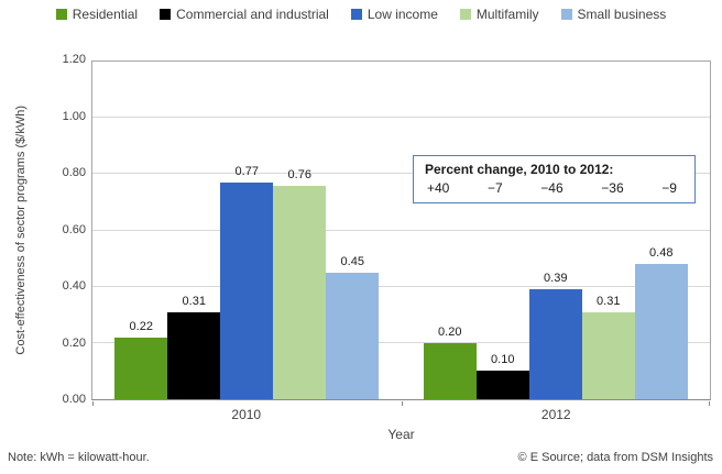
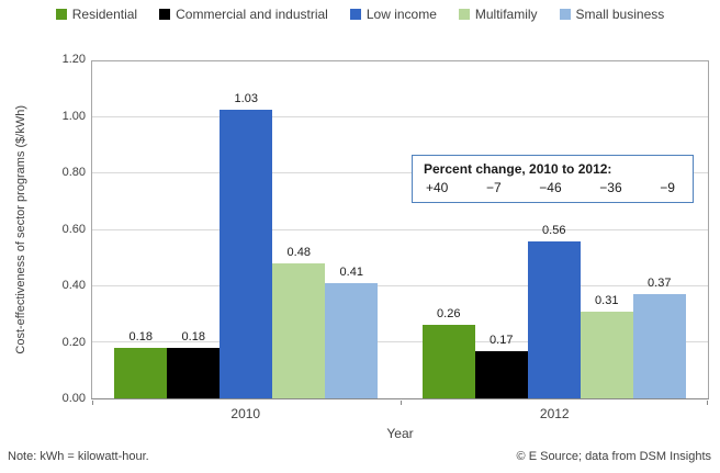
Residential/2010: 0.22 -> 0.18
Commercial and industrial/2010: 0.31 -> 0.18
Low income/2010: 0.77 -> 1.03
Multifamily/2010: 0.76 -> 0.48
Small business/2010: 0.45 -> 0.41
Residential/2012: 0.20 -> 0.26
Commercial and industrial/2012: 0.10 -> 0.17
Low income/2012: 0.39 -> 0.56
Small business/2012: 0.48 -> 0.37
